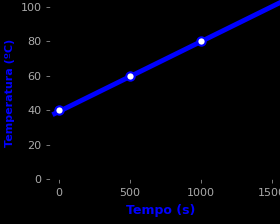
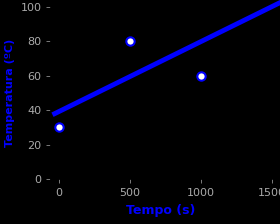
0: 40 -> 30
500: 60 -> 80
1000: 80 -> 60
